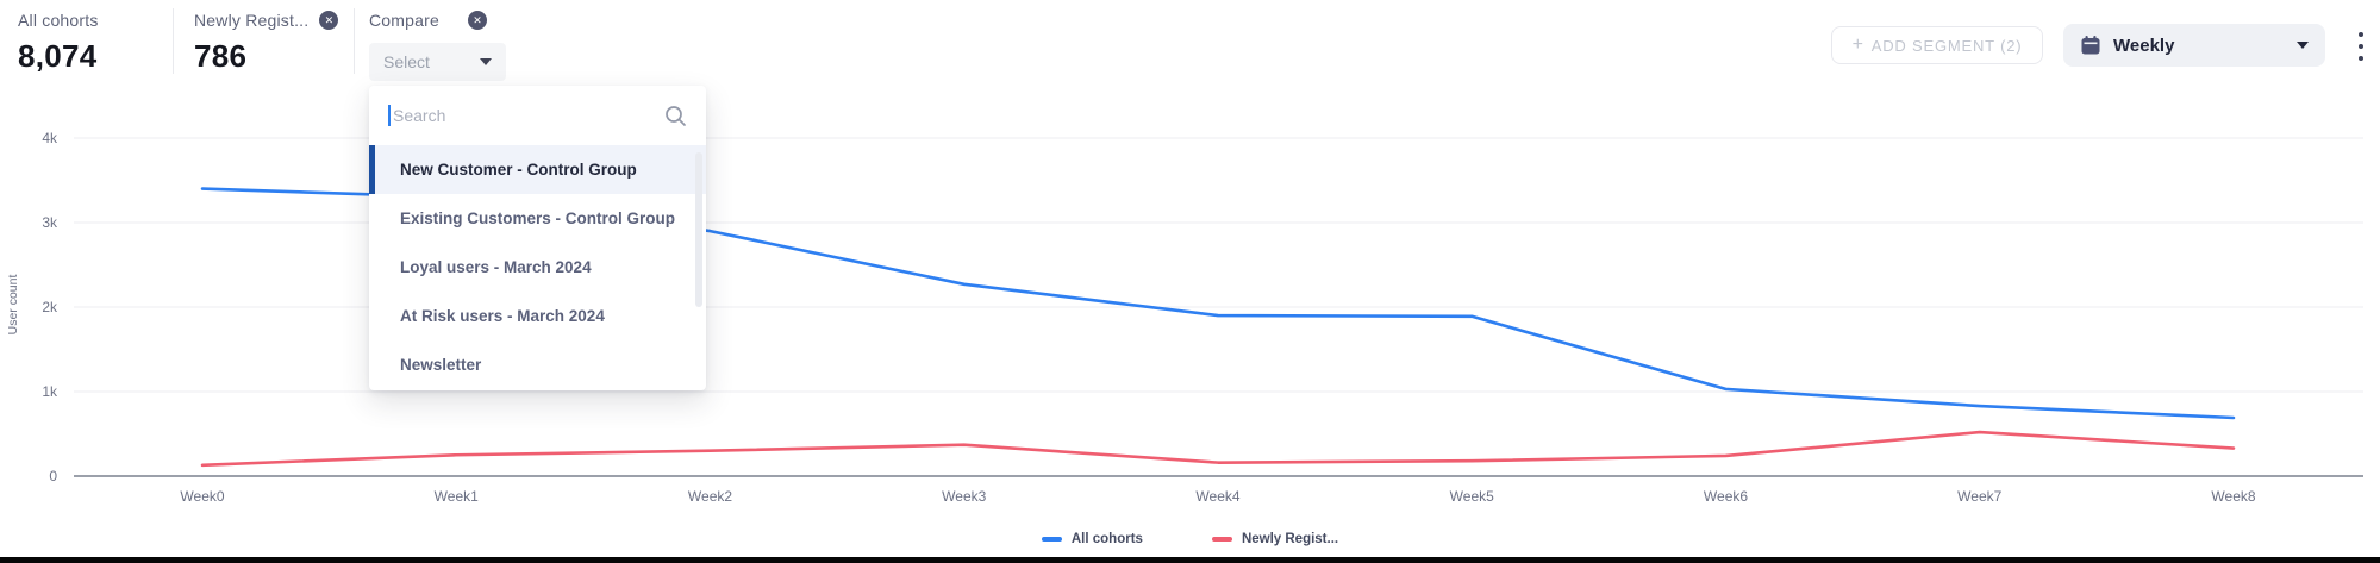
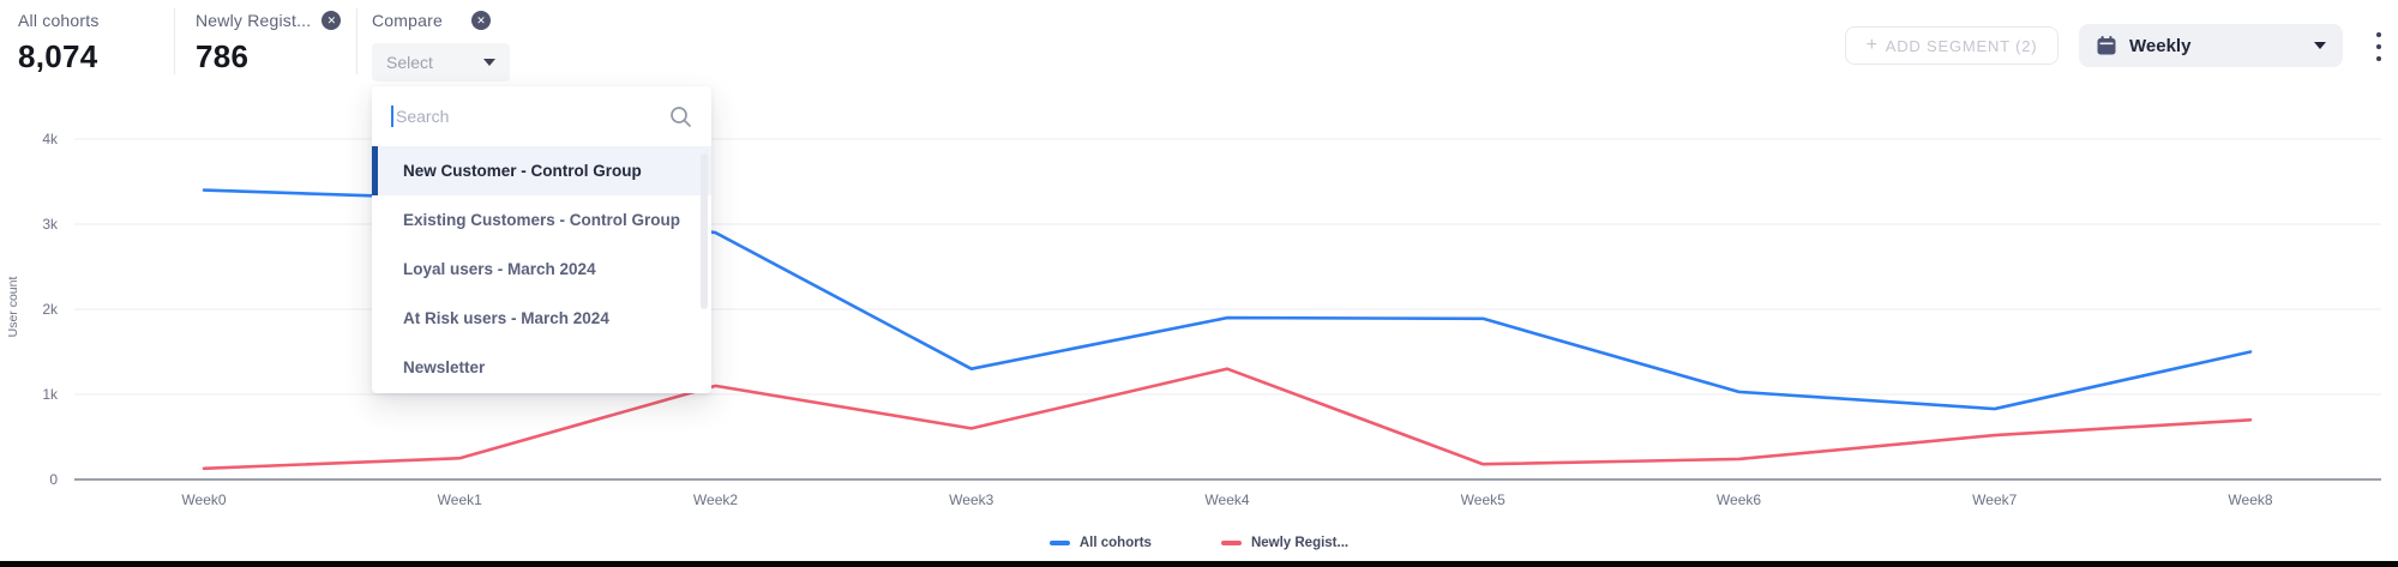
Newly Regist.../Week2: 0.3k -> 1.1k
All cohorts/Week3: 2.3k -> 1.3k
Newly Regist.../Week3: 0.4k -> 0.6k
Newly Regist.../Week4: 0.2k -> 1.3k
All cohorts/Week8: 0.7k -> 1.5k
Newly Regist.../Week8: 0.3k -> 0.7k
